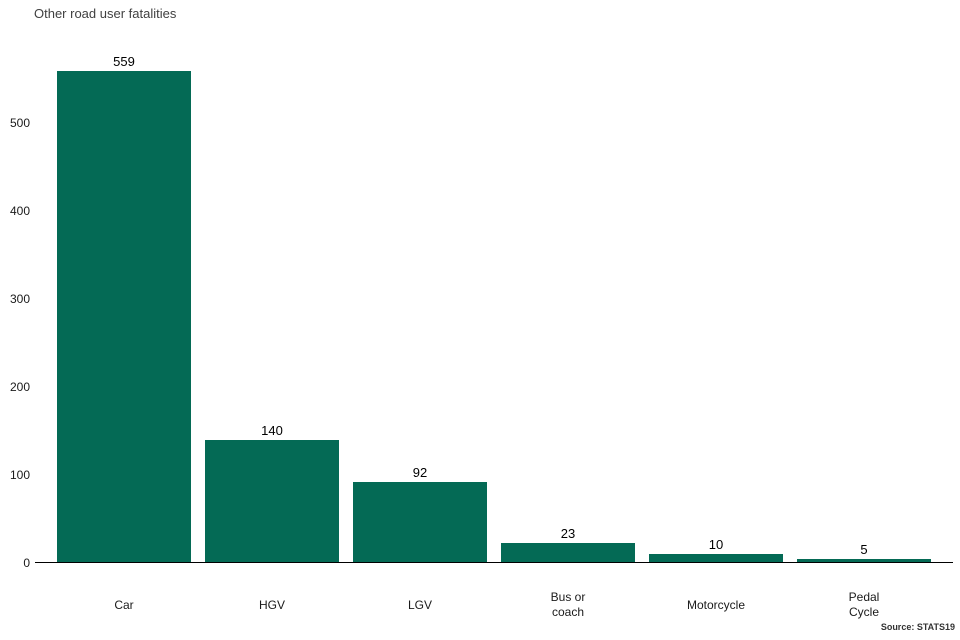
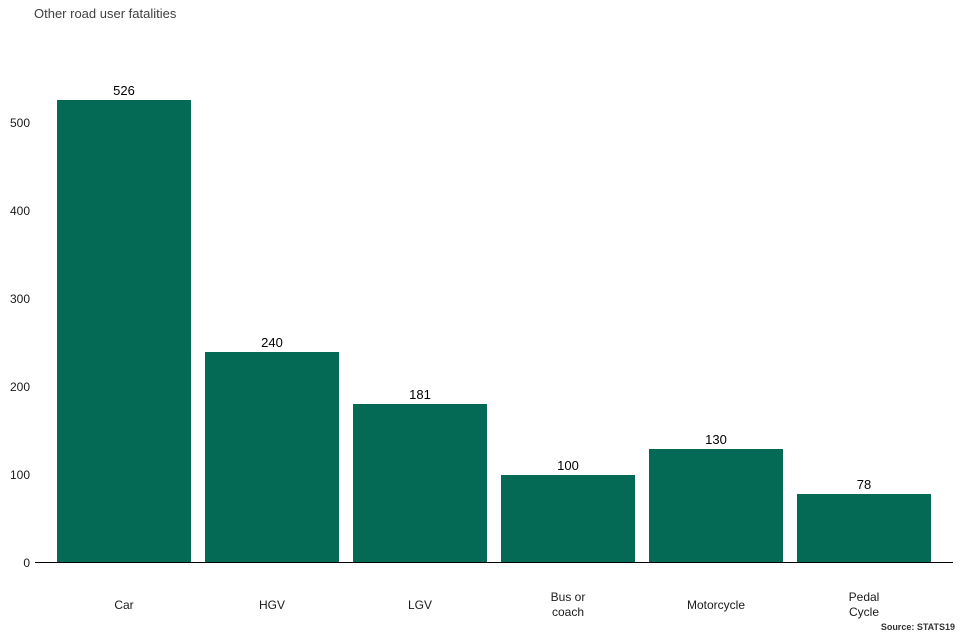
Car: 559 -> 526
HGV: 140 -> 240
LGV: 92 -> 181
Bus or coach: 23 -> 100
Motorcycle: 10 -> 130
Pedal Cycle: 5 -> 78
